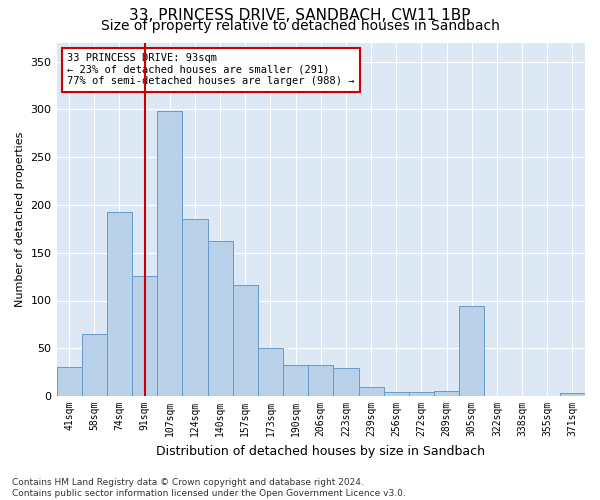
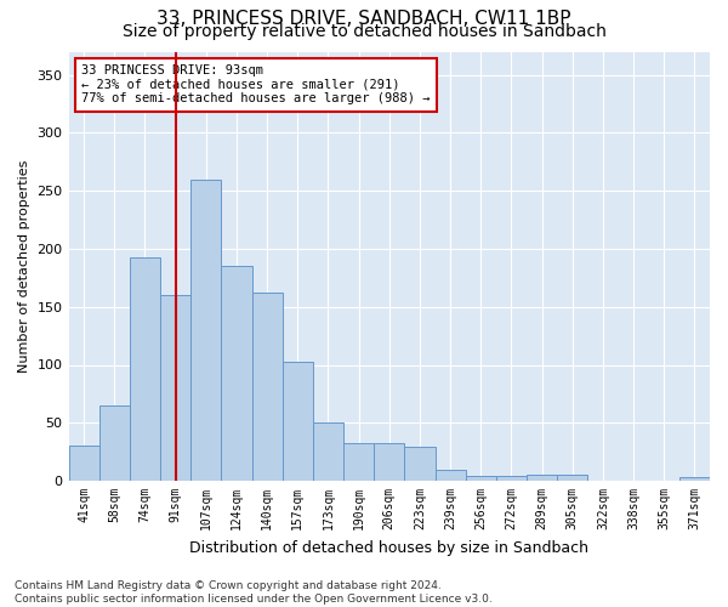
91sqm: 126 -> 160
107sqm: 298 -> 260
157sqm: 116 -> 103
305sqm: 94 -> 5
